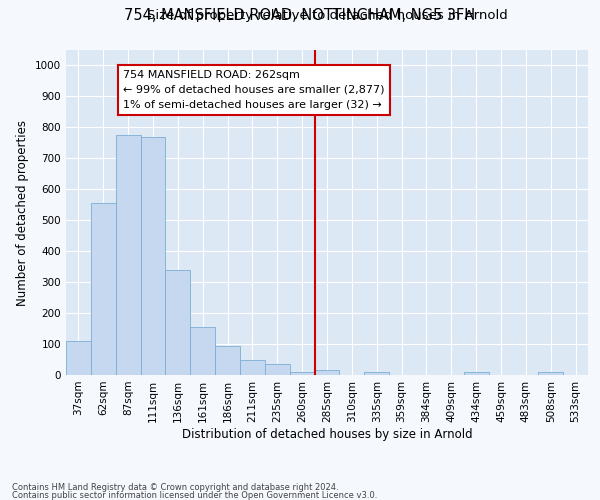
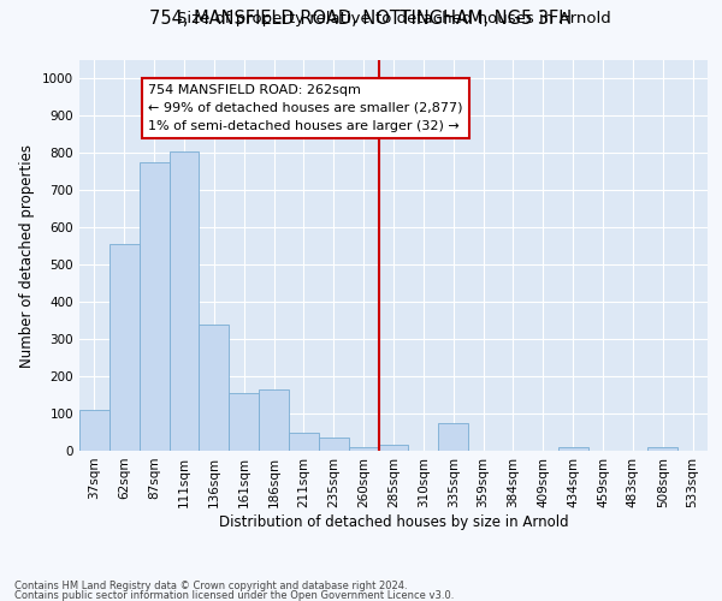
111sqm: 770 -> 805
186sqm: 95 -> 165
335sqm: 10 -> 75
